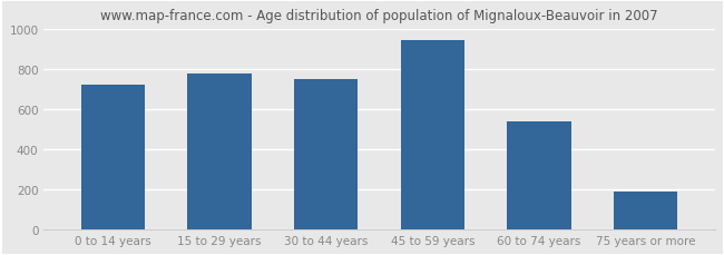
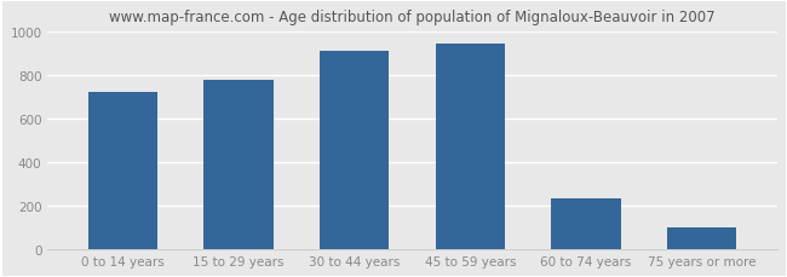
30 to 44 years: 750 -> 910
60 to 74 years: 540 -> 230
75 years or more: 180 -> 100
